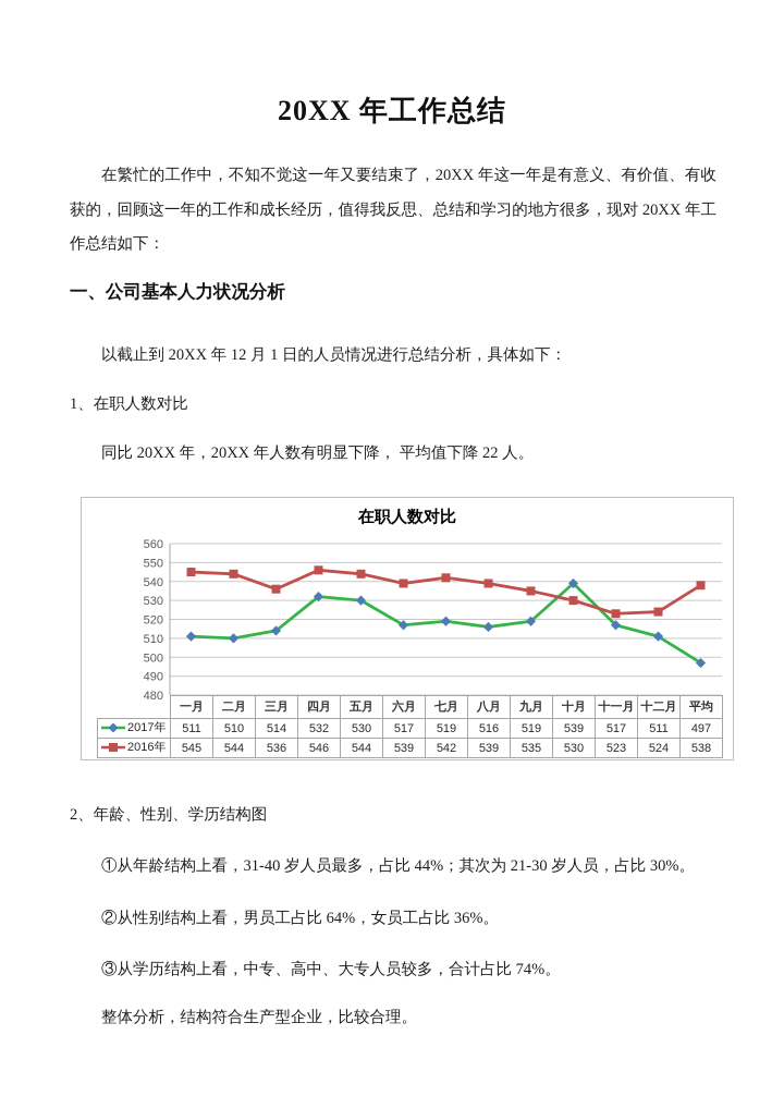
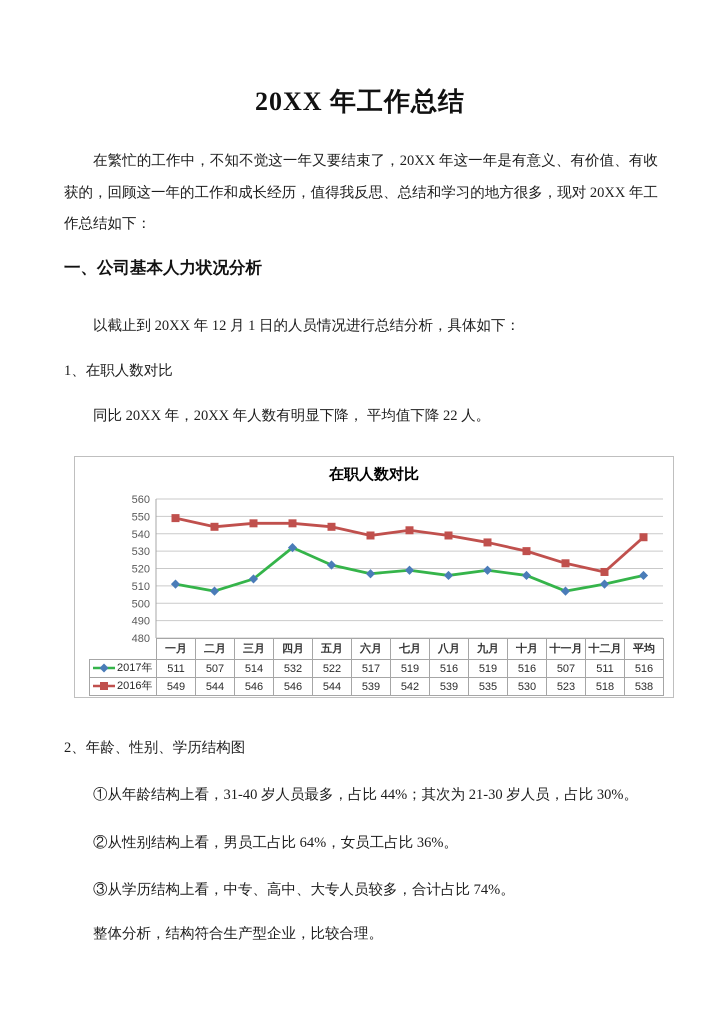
2016年/一月: 545 -> 549
2017年/二月: 510 -> 507
2016年/三月: 536 -> 546
2017年/五月: 530 -> 522
2017年/十月: 539 -> 516
2017年/十一月: 517 -> 507
2016年/十二月: 524 -> 518
2017年/平均: 497 -> 516
